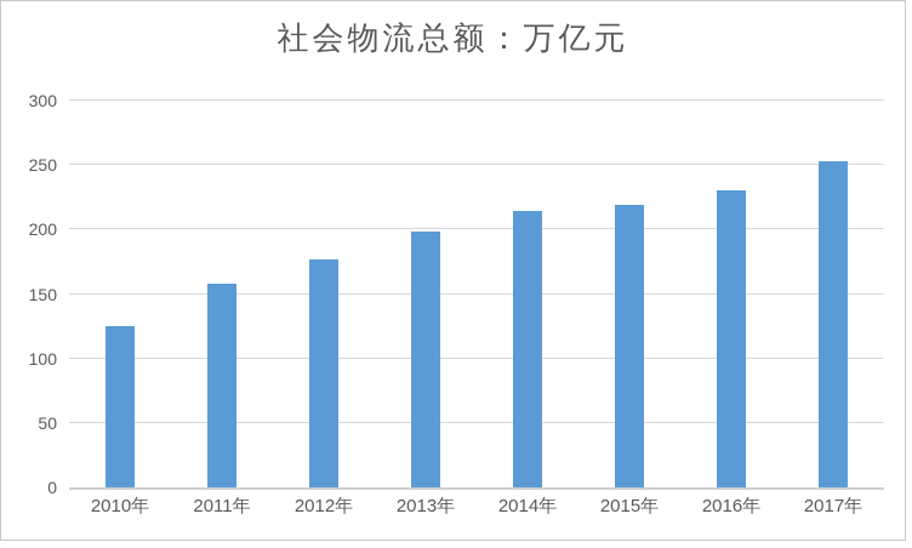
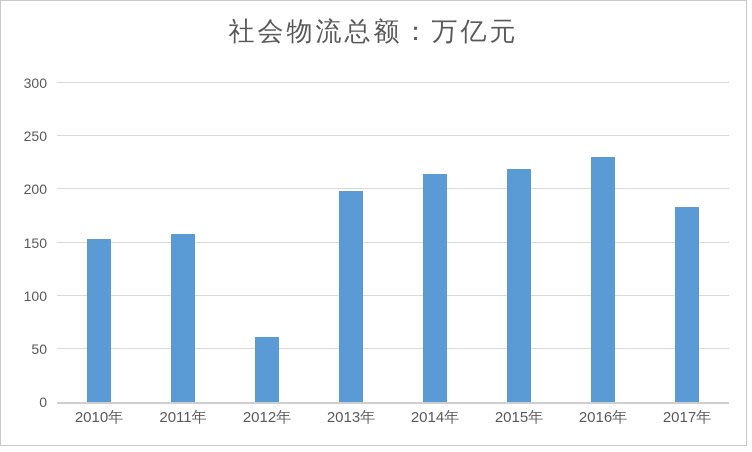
2010年: 125 -> 153
2012年: 177 -> 61
2017年: 253 -> 183
